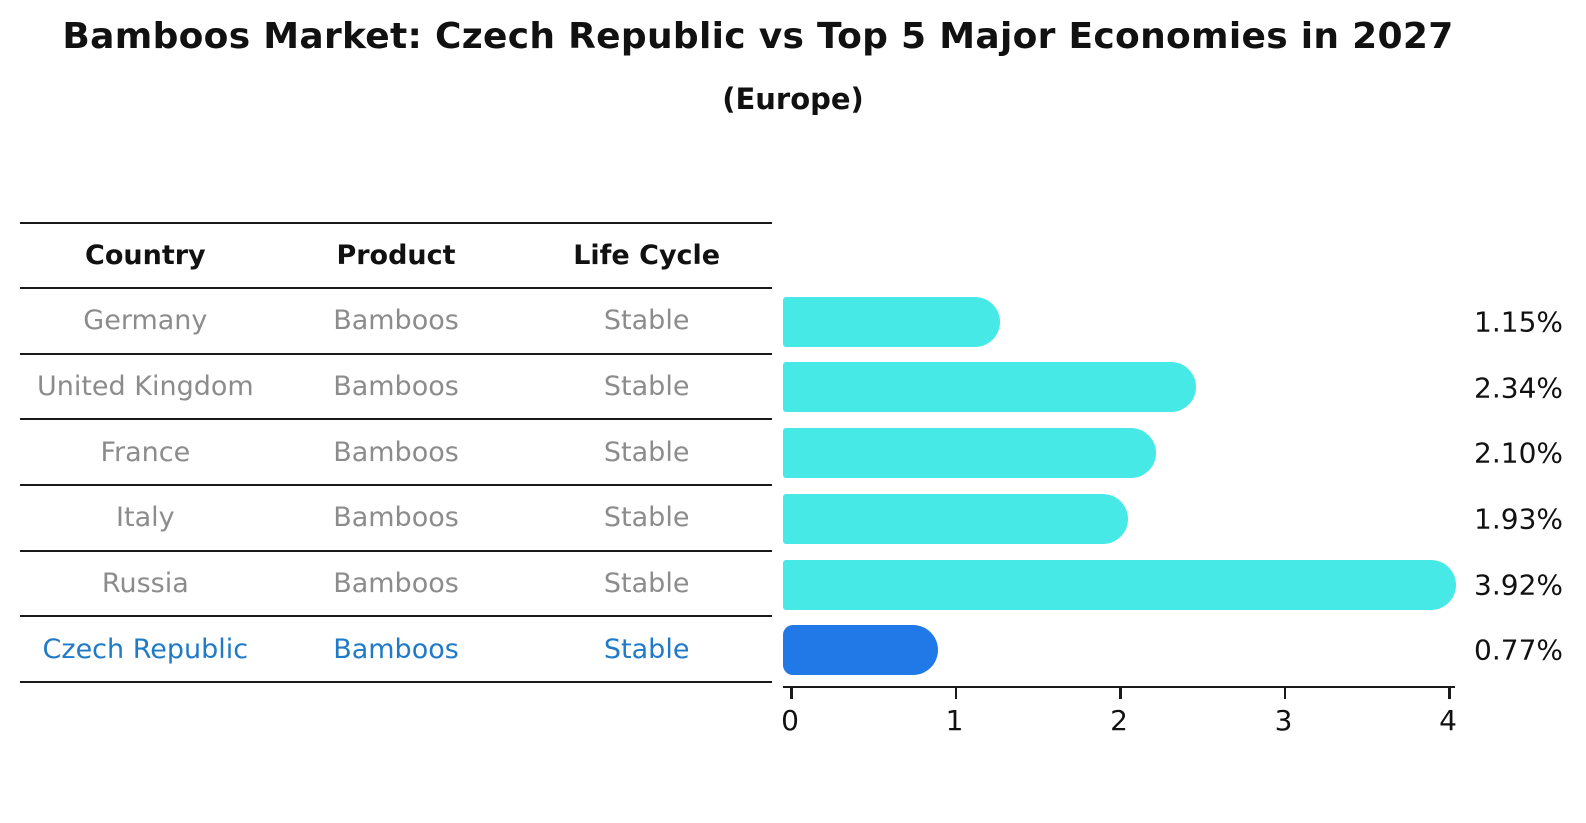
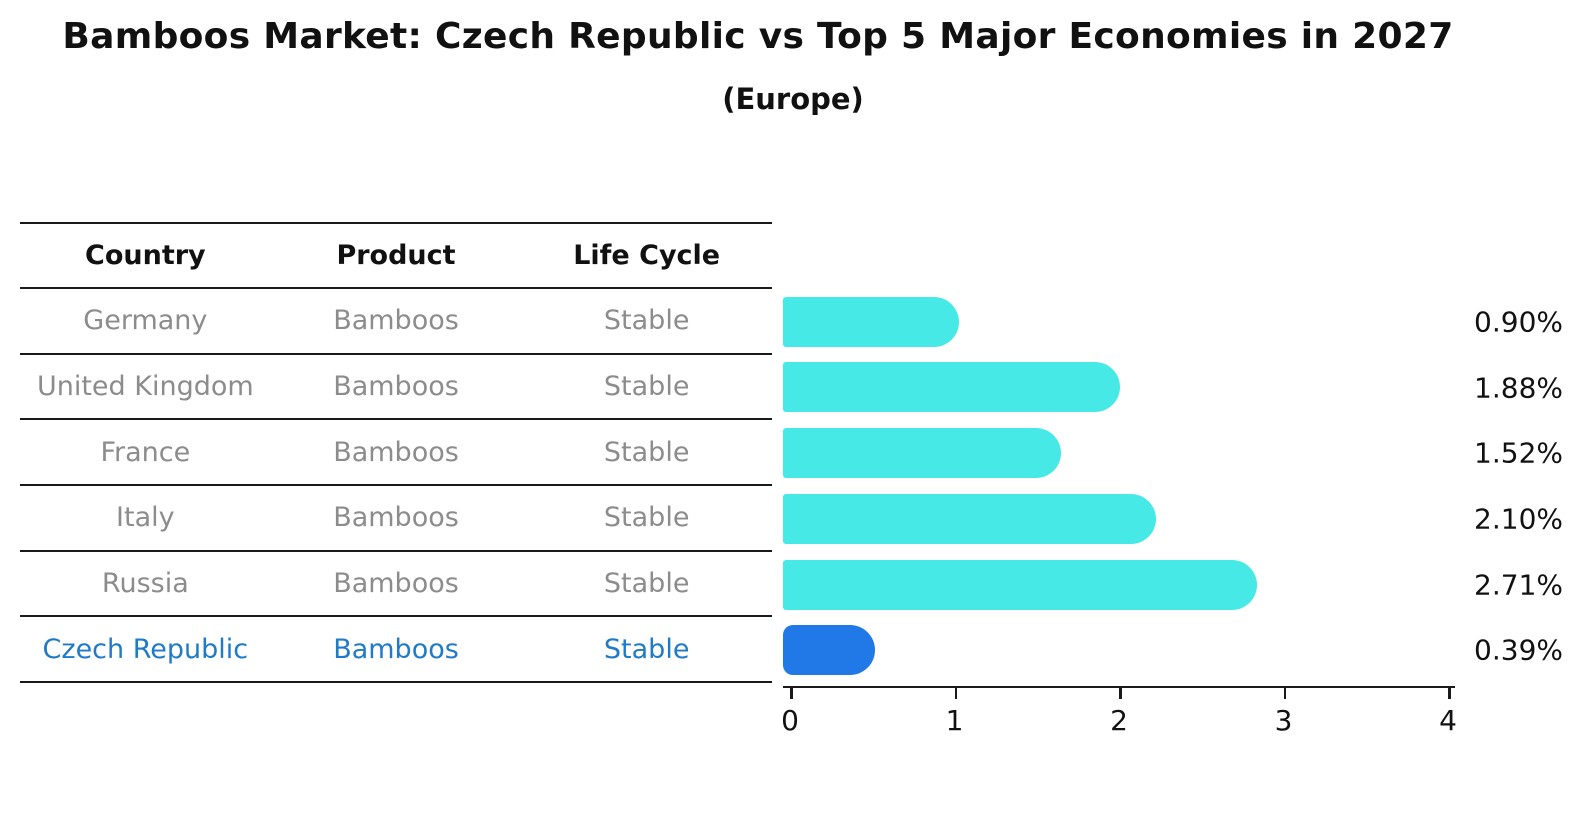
Germany: 1.15% -> 0.90%
United Kingdom: 2.34% -> 1.88%
France: 2.10% -> 1.52%
Italy: 1.93% -> 2.10%
Russia: 3.92% -> 2.71%
Czech Republic: 0.77% -> 0.39%
